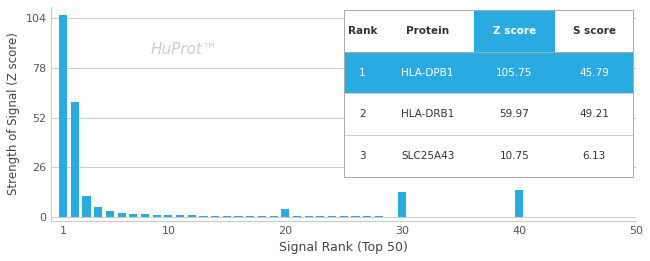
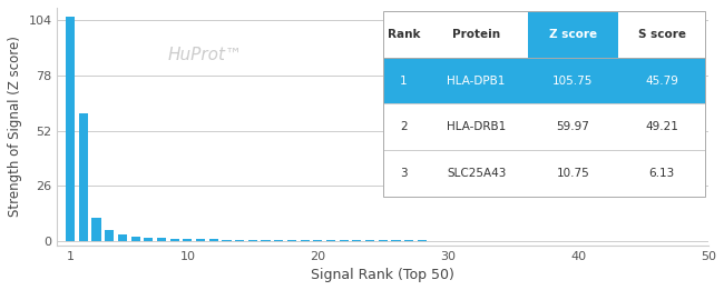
20: 4 -> 0
30: 13 -> 0
40: 14 -> 0
